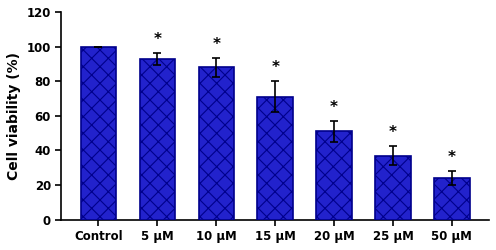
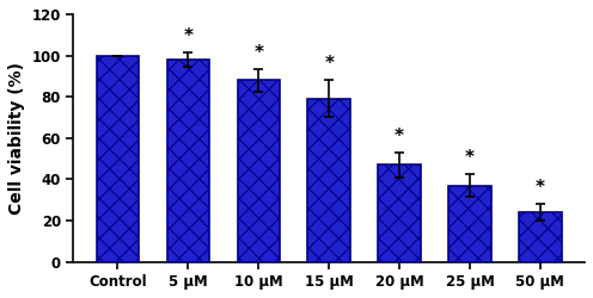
5 μM: 93 -> 98
15 μM: 71 -> 79
20 μM: 51 -> 47
